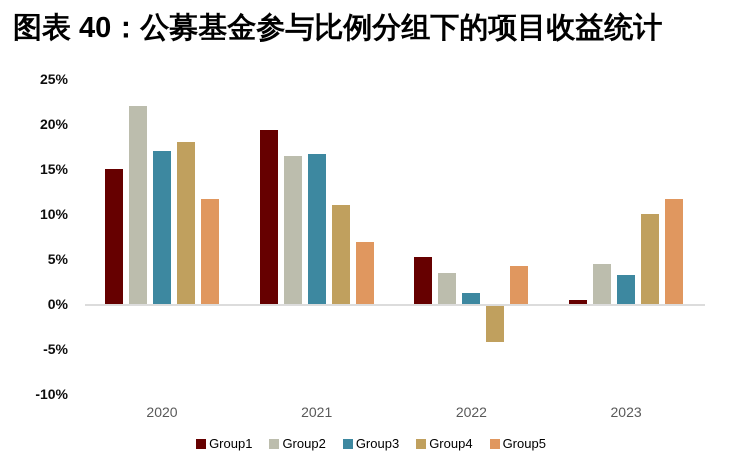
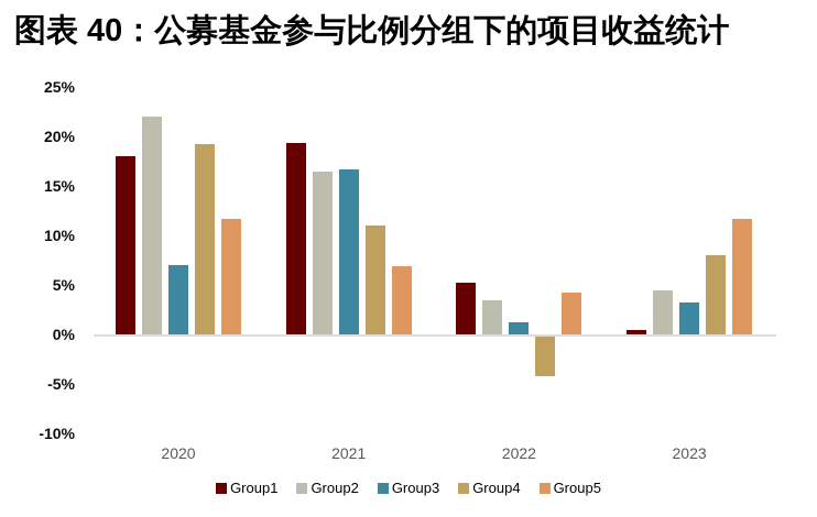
Group1/2020: 15% -> 18%
Group3/2020: 17% -> 7%
Group4/2020: 18% -> 19%
Group4/2023: 10% -> 8%
